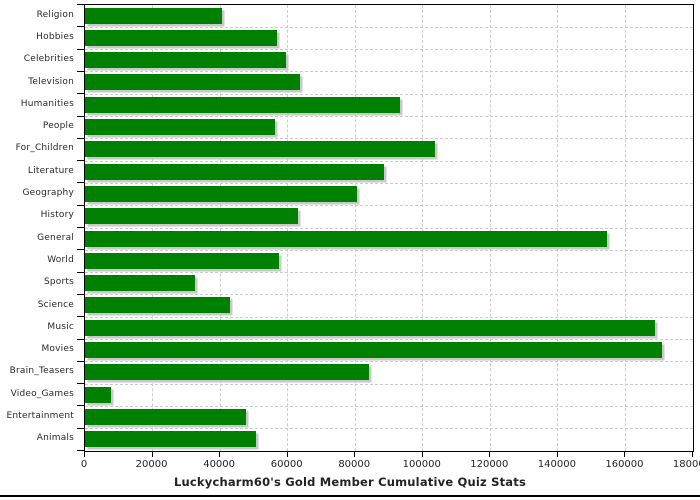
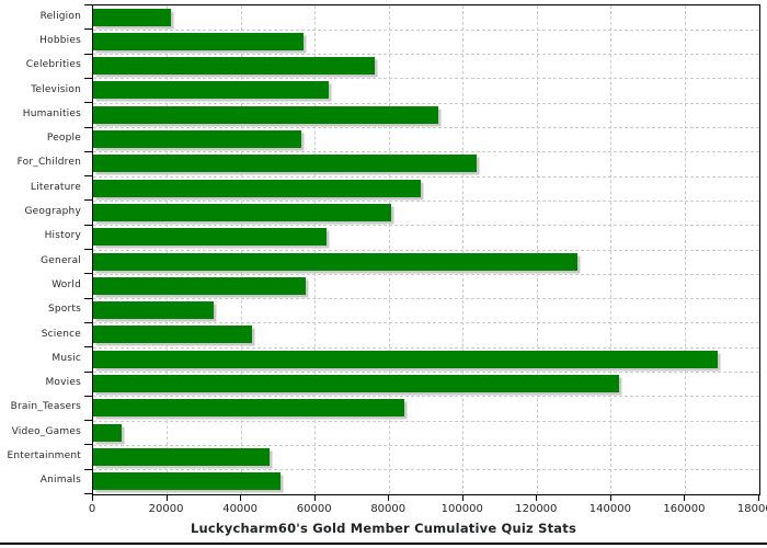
Religion: 41000 -> 21000
Celebrities: 60000 -> 76000
General: 154000 -> 131000
Movies: 171000 -> 142000
